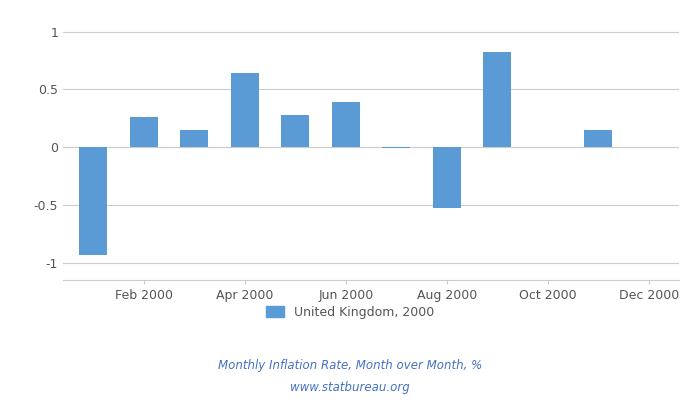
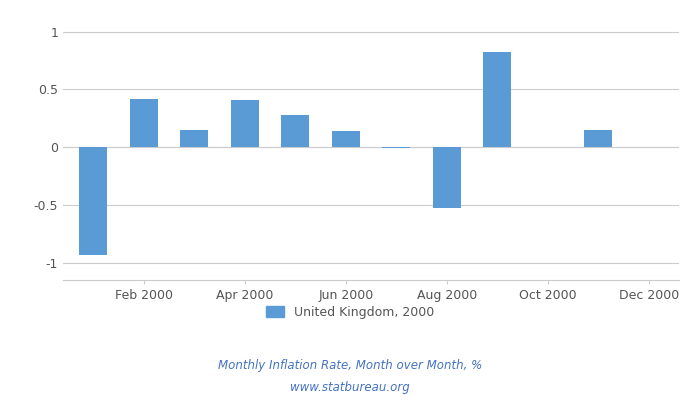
Feb 2000: 0.26 -> 0.42
Apr 2000: 0.64 -> 0.41
Jun 2000: 0.39 -> 0.14
